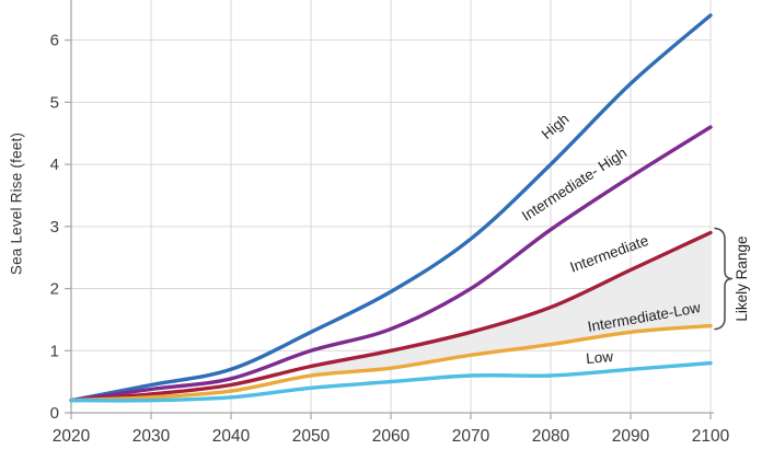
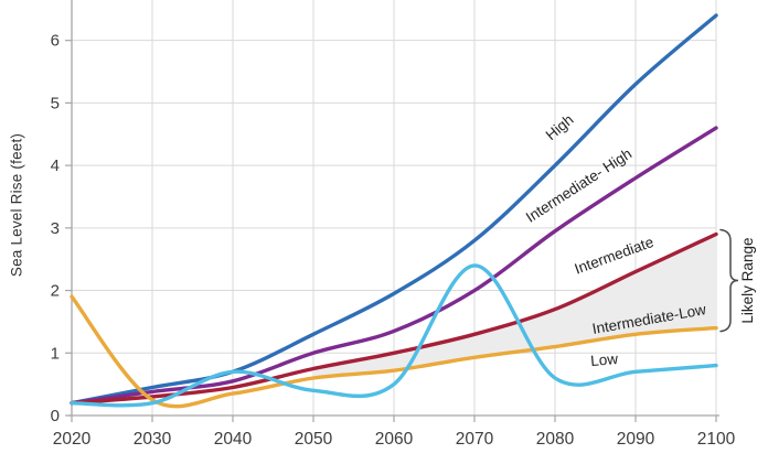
Intermediate-Low/2020: 0.2 -> 1.9
Low/2040: 0.2 -> 0.7
Low/2070: 0.6 -> 2.4
